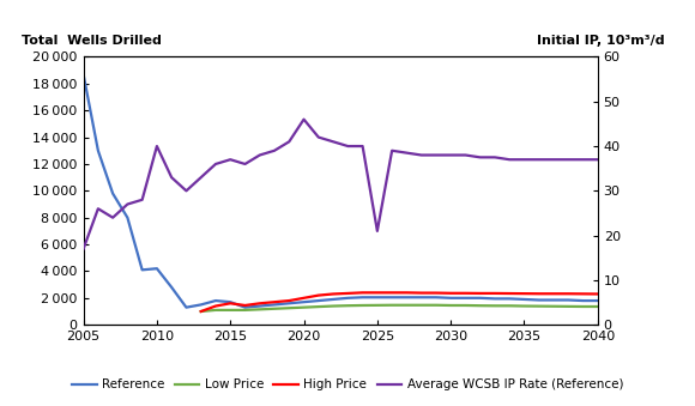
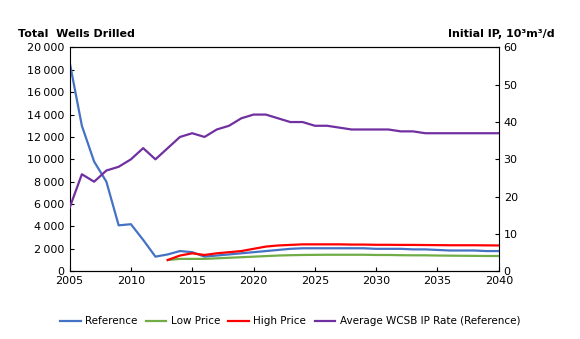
Average WCSB IP Rate (Reference)/2010: 40.0 -> 30.0
Average WCSB IP Rate (Reference)/2020: 46.0 -> 42.0
Average WCSB IP Rate (Reference)/2025: 21.0 -> 39.0
